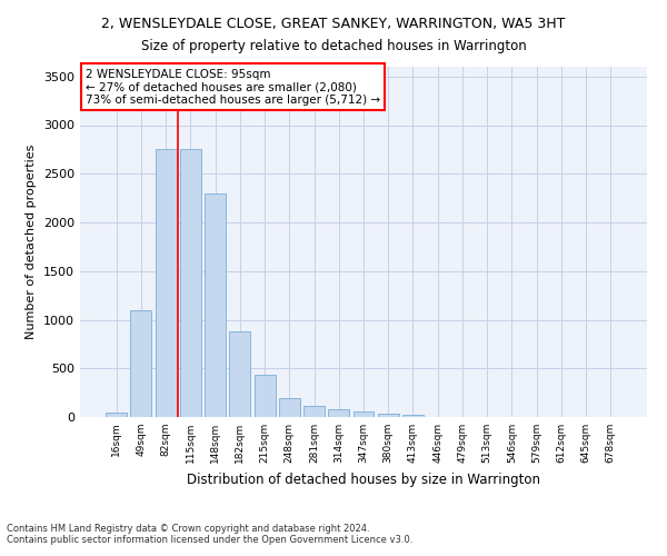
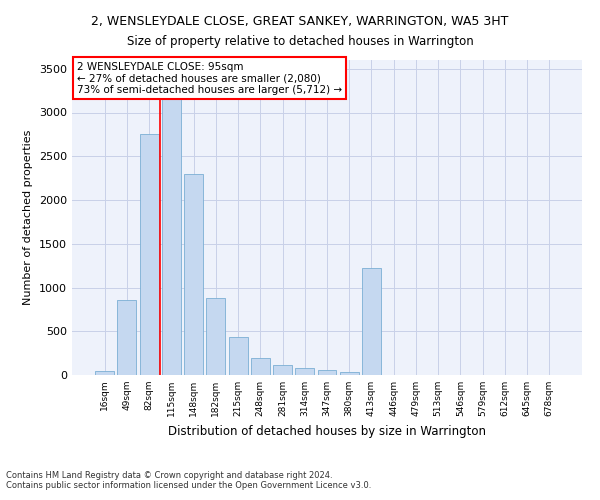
49sqm: 1100 -> 860
115sqm: 2750 -> 3180
413sqm: 20 -> 1220
